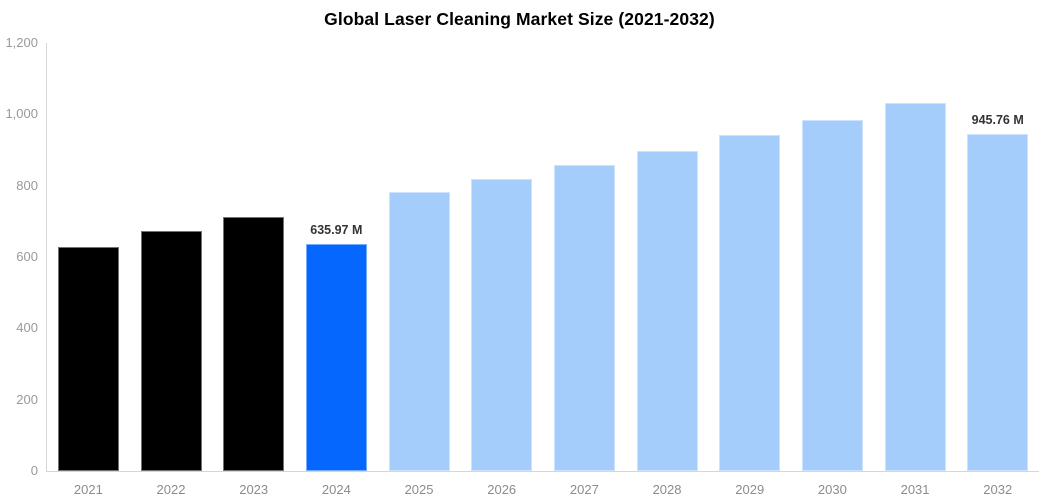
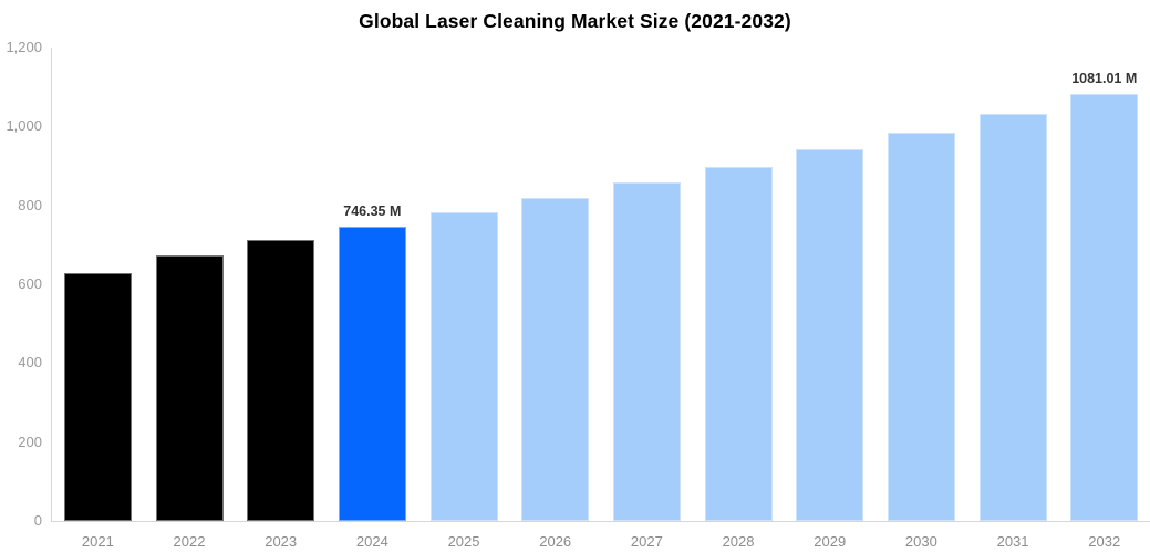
2024: 635.97 -> 746.35
2032: 945.76 -> 1081.01
